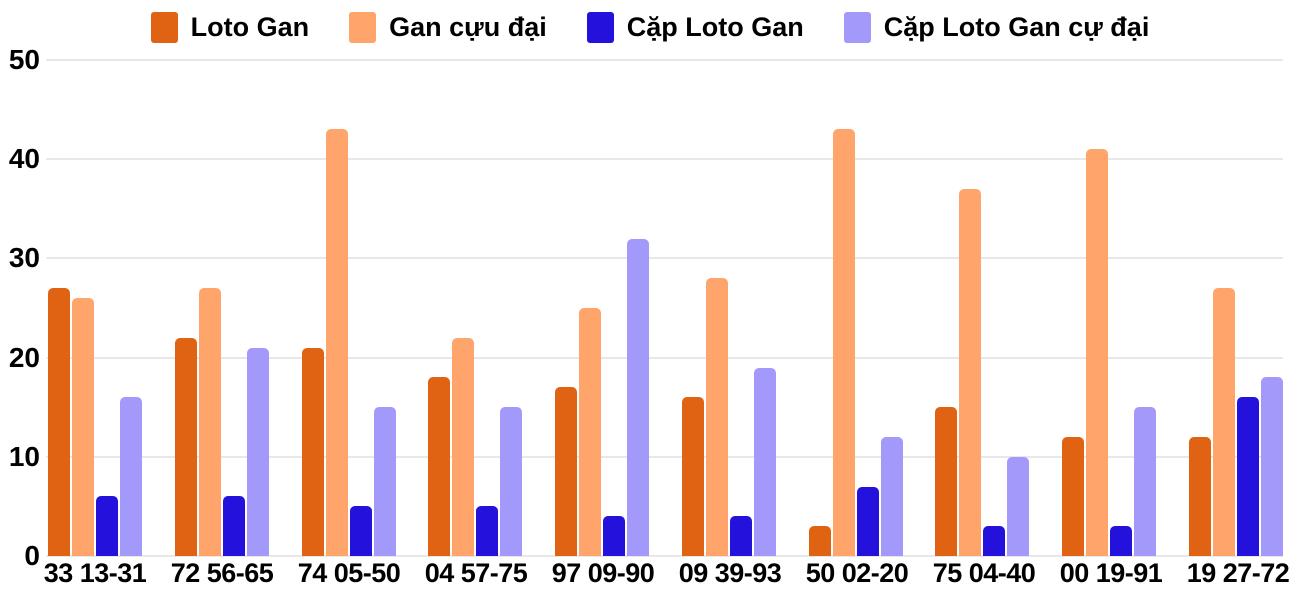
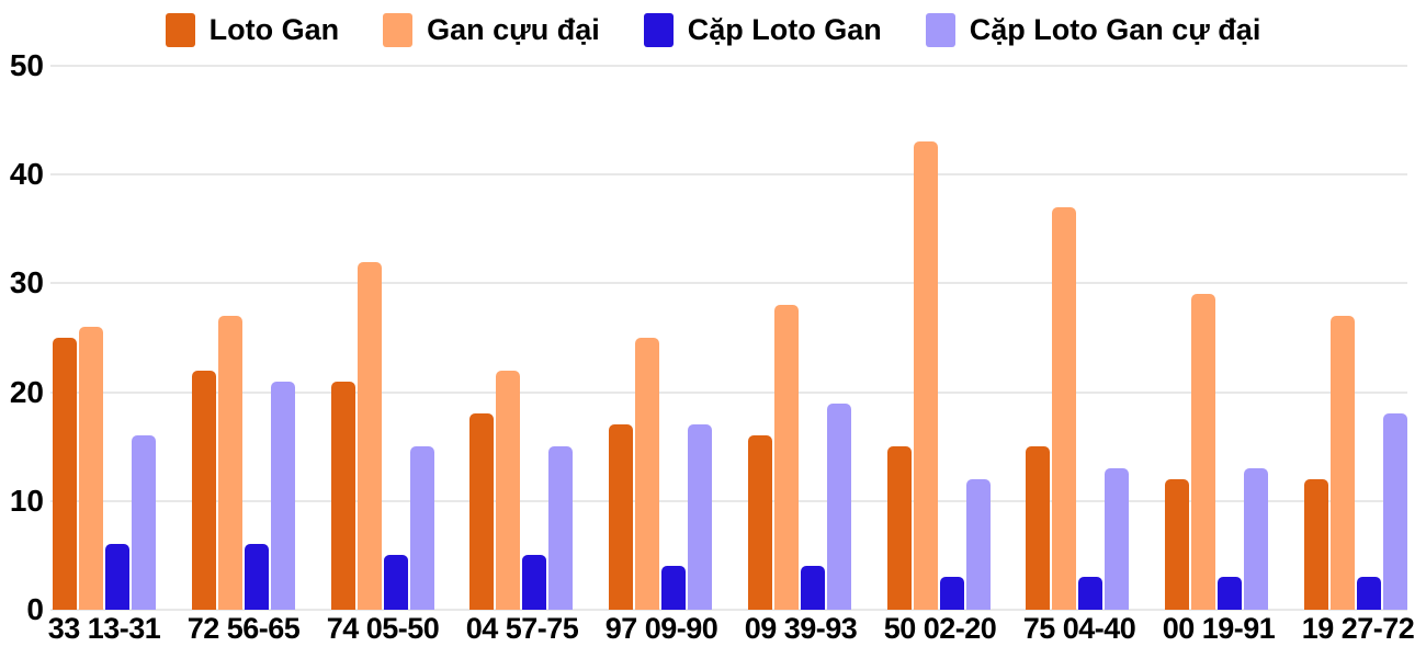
Loto Gan/33 13-31: 27 -> 25
Gan cựu đại/74 05-50: 43 -> 32
Cặp Loto Gan cự đại/97 09-90: 32 -> 17
Loto Gan/50 02-20: 3 -> 15
Cặp Loto Gan/50 02-20: 7 -> 3
Cặp Loto Gan cự đại/75 04-40: 10 -> 13
Gan cựu đại/00 19-91: 41 -> 29
Cặp Loto Gan cự đại/00 19-91: 15 -> 13
Cặp Loto Gan/19 27-72: 16 -> 3
